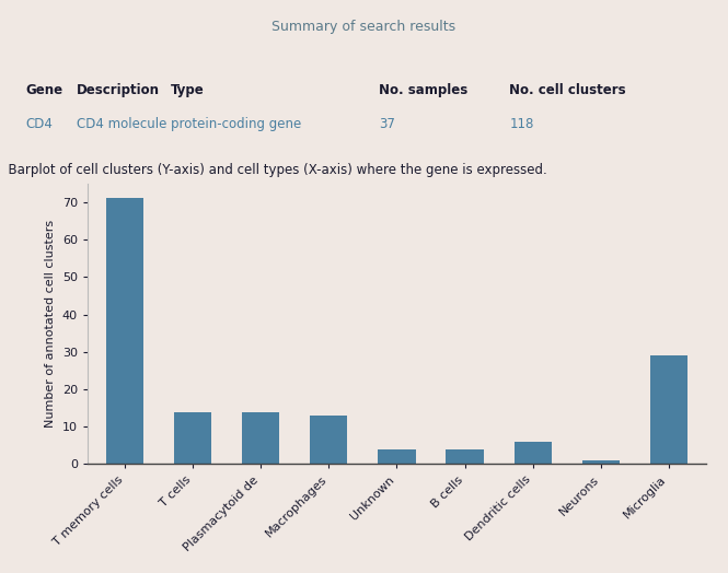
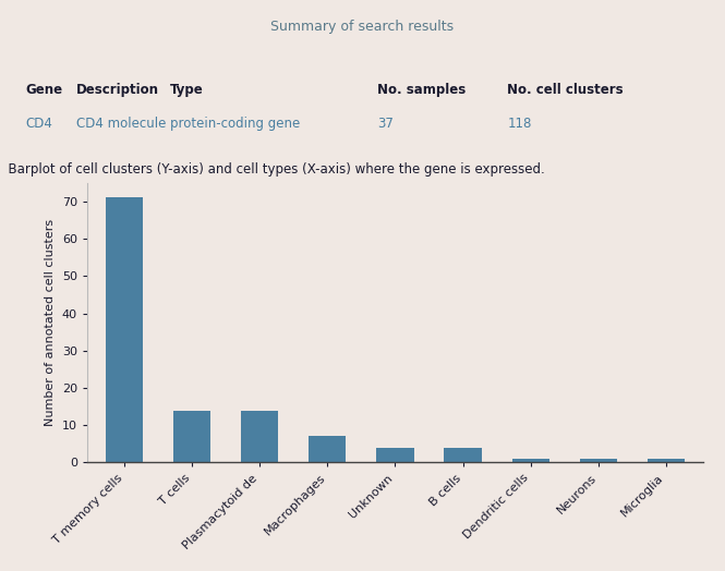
Macrophages: 13 -> 7
Dendritic cells: 6 -> 1
Microglia: 29 -> 1
